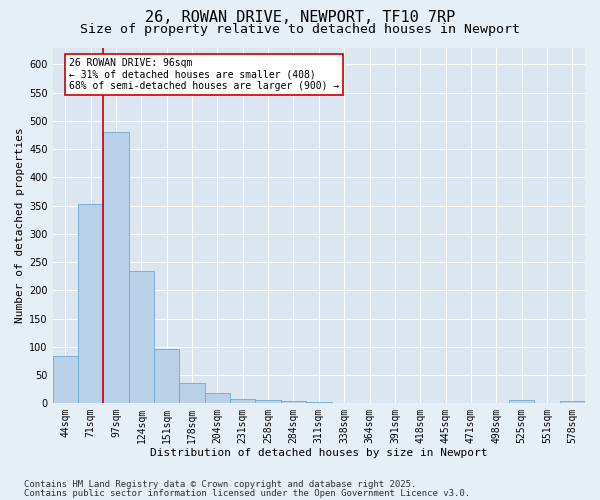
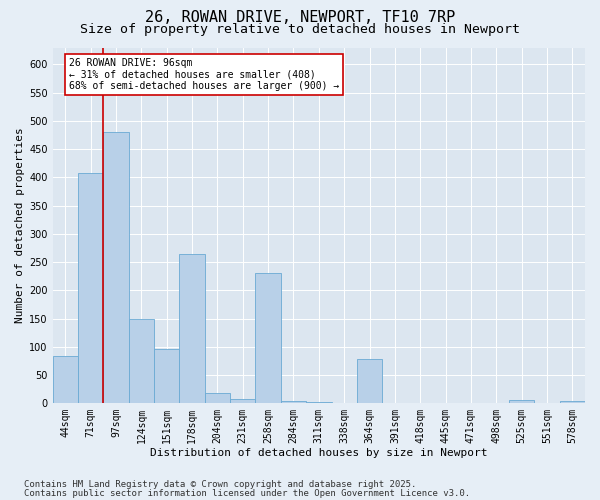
71sqm: 352 -> 408
124sqm: 235 -> 150
178sqm: 35 -> 264
258sqm: 5 -> 230
364sqm: 1 -> 78
